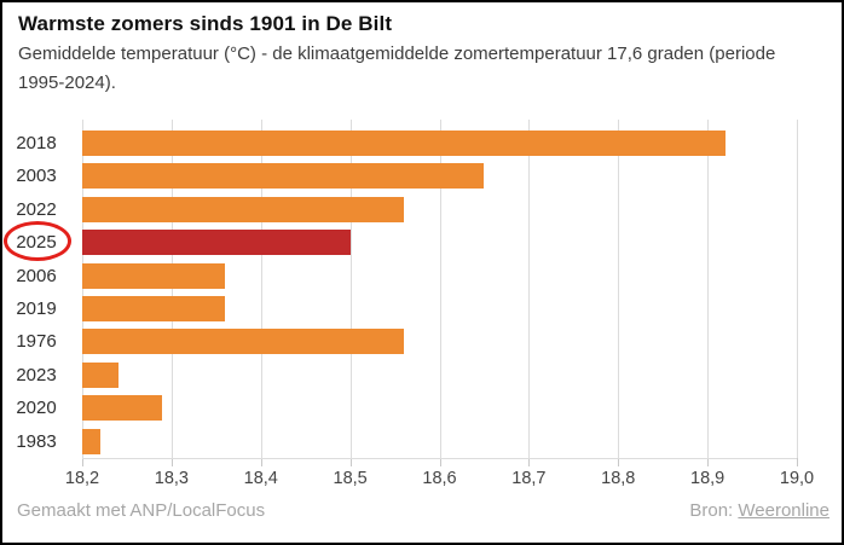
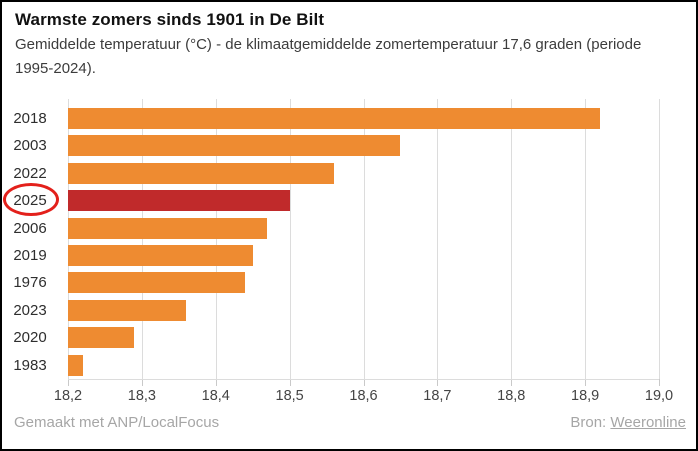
2006: 18,36 -> 18,47
2019: 18,36 -> 18,45
1976: 18,56 -> 18,44
2023: 18,24 -> 18,36
